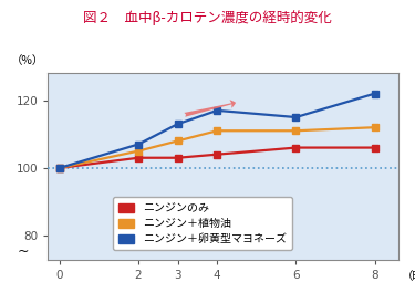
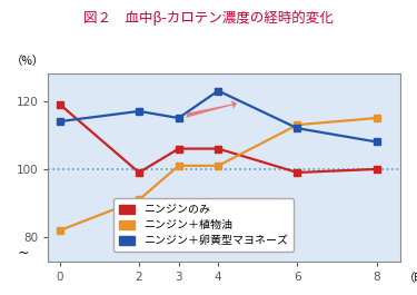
ニンジンのみ/0: 100 -> 119
ニンジン＋植物油/0: 100 -> 82
ニンジン＋卵黄型マヨネーズ/0: 100 -> 114
ニンジンのみ/2: 103 -> 99
ニンジン＋植物油/2: 105 -> 91
ニンジン＋卵黄型マヨネーズ/2: 107 -> 117
ニンジンのみ/3: 103 -> 106
ニンジン＋植物油/3: 108 -> 101
ニンジン＋卵黄型マヨネーズ/3: 113 -> 115
ニンジンのみ/4: 104 -> 106
ニンジン＋植物油/4: 111 -> 101
ニンジン＋卵黄型マヨネーズ/4: 117 -> 123
ニンジンのみ/6: 106 -> 99
ニンジン＋植物油/6: 111 -> 113
ニンジン＋卵黄型マヨネーズ/6: 115 -> 112
ニンジンのみ/8: 106 -> 100
ニンジン＋植物油/8: 112 -> 115
ニンジン＋卵黄型マヨネーズ/8: 122 -> 108
